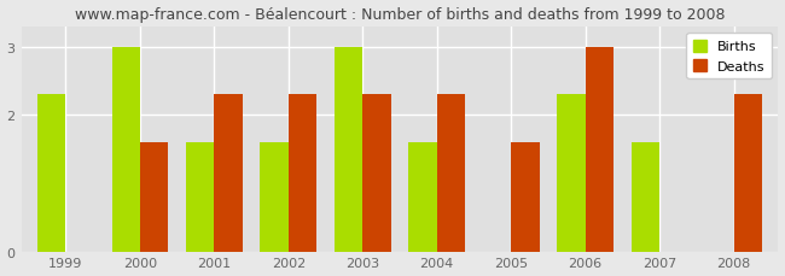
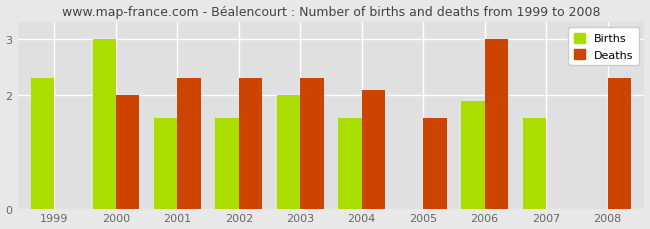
Deaths/2000: 1.6 -> 2.0
Births/2003: 3.0 -> 2.0
Deaths/2004: 2.3 -> 2.1
Births/2006: 2.3 -> 1.9
